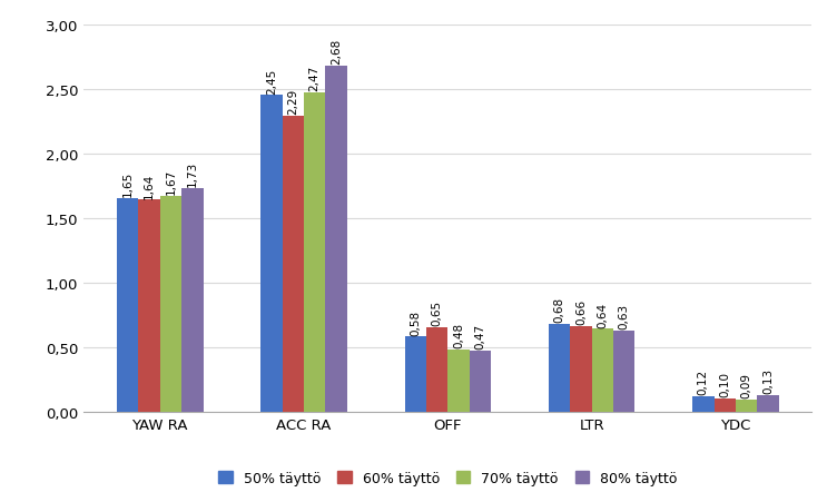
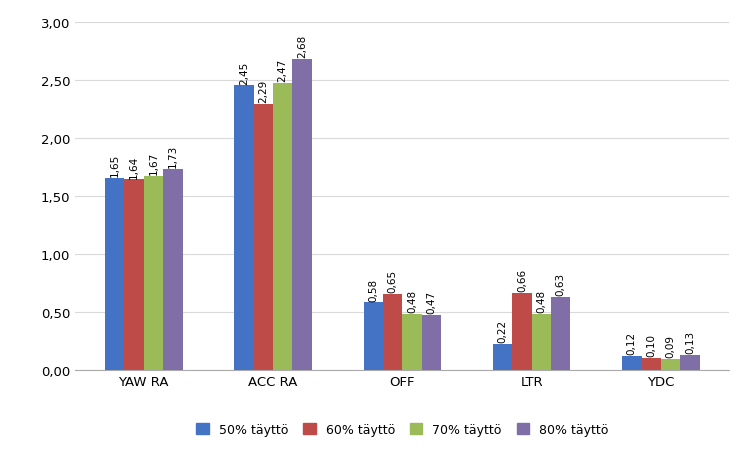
50% täyttö/LTR: 0,68 -> 0,22
70% täyttö/LTR: 0,64 -> 0,48
